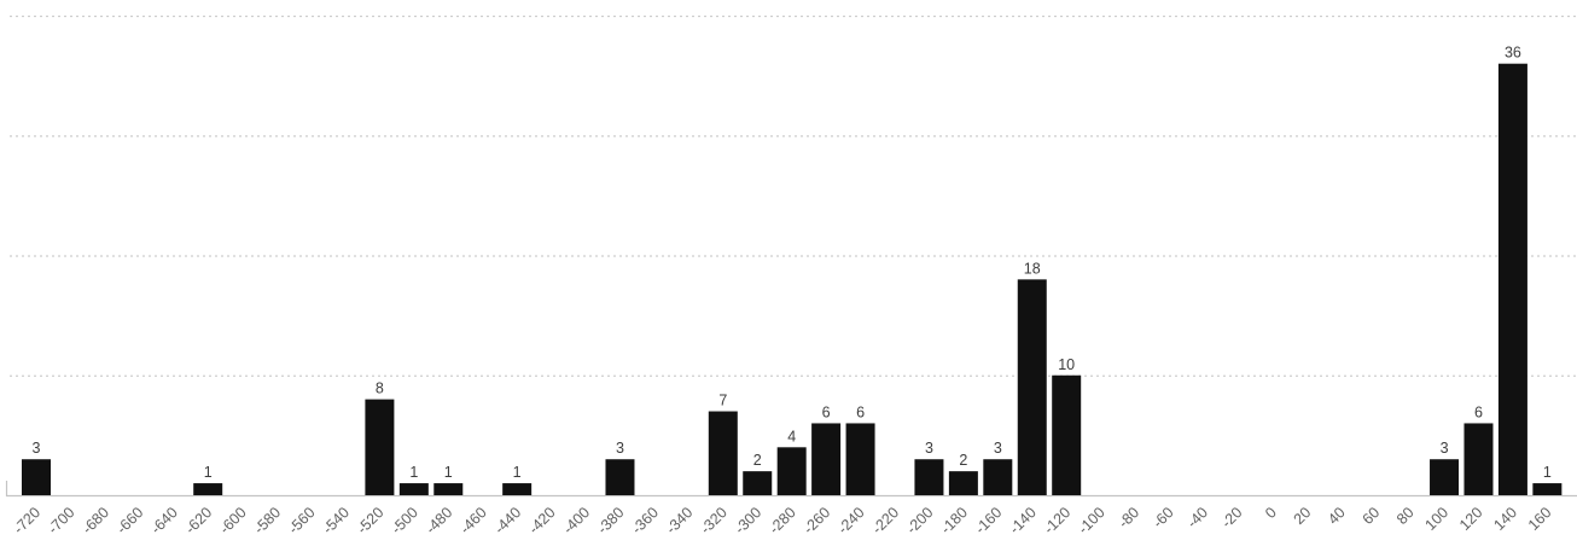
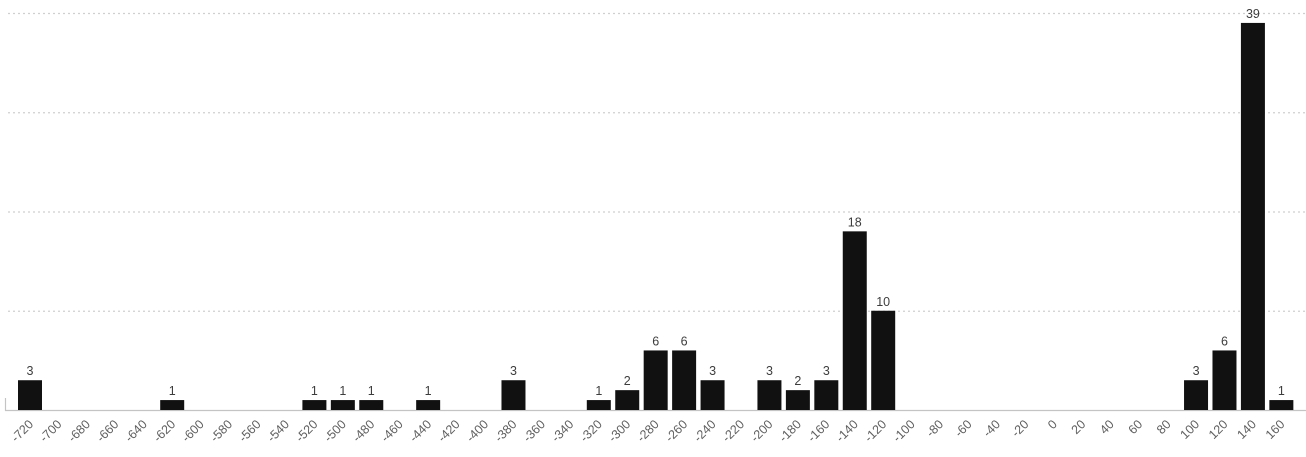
-520: 8 -> 1
-320: 7 -> 1
-280: 4 -> 6
-240: 6 -> 3
140: 36 -> 39
